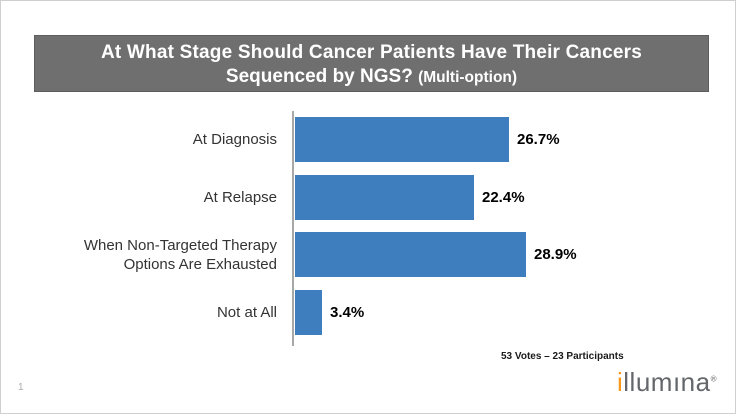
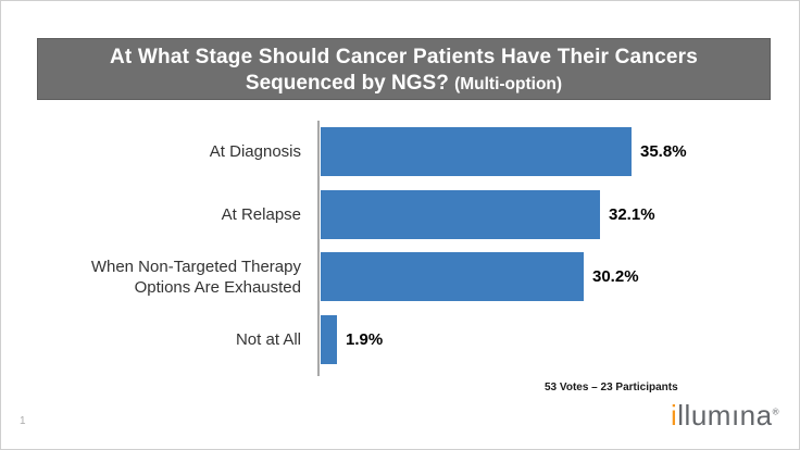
At Diagnosis: 26.7% -> 35.8%
At Relapse: 22.4% -> 32.1%
When Non-Targeted Therapy Options Are Exhausted: 28.9% -> 30.2%
Not at All: 3.4% -> 1.9%
